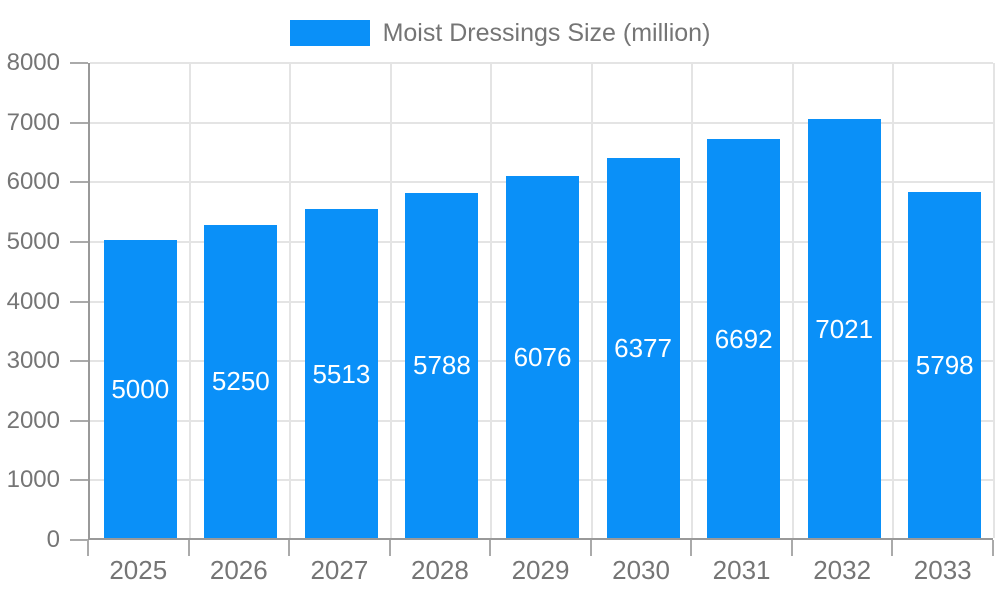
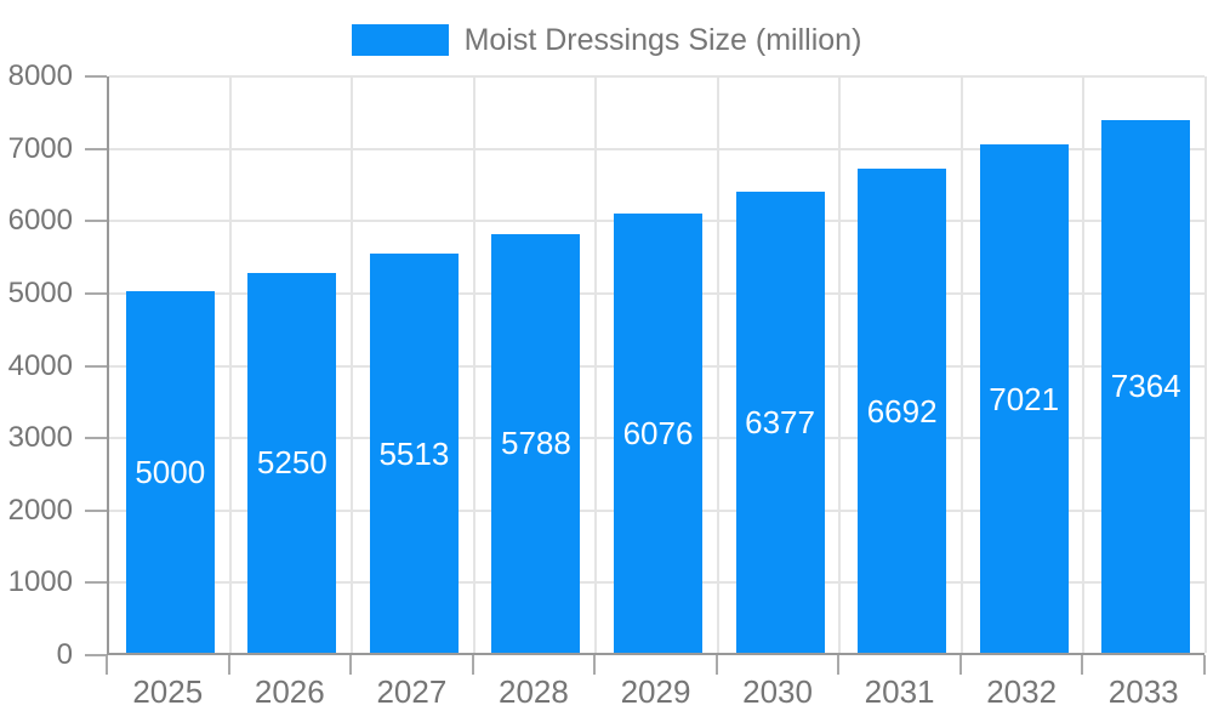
2033: 5798 -> 7364
